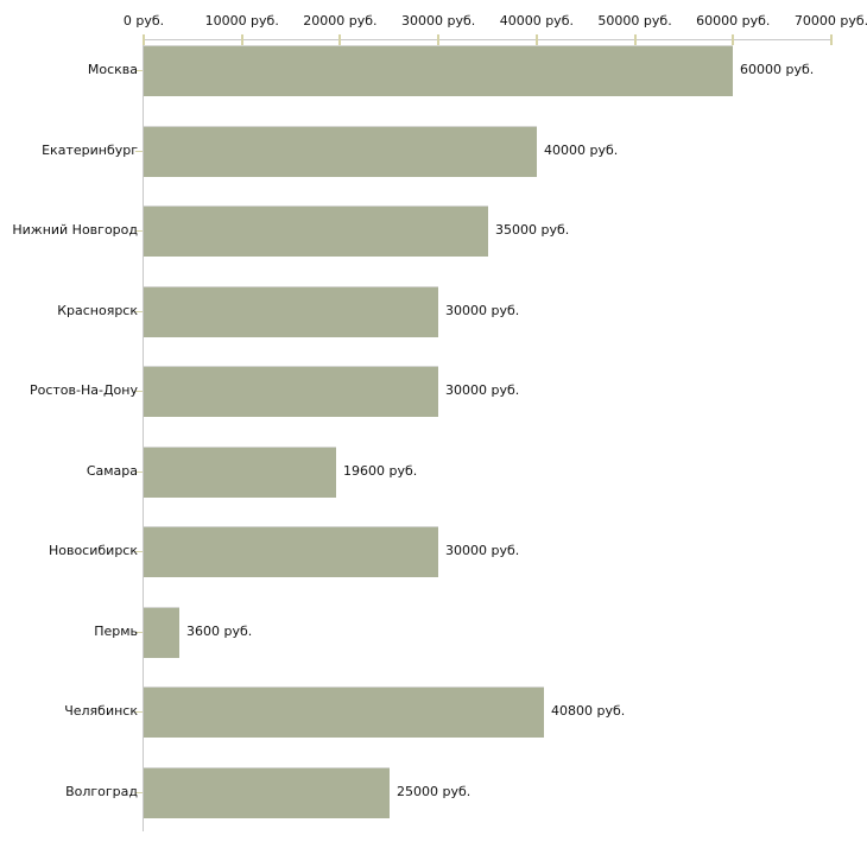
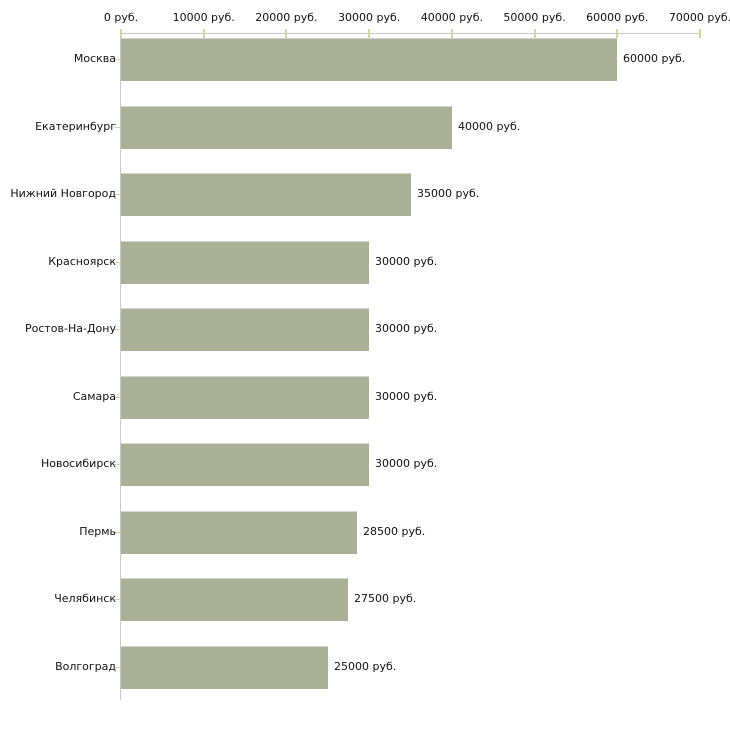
Самара: 19600 -> 30000
Пермь: 3600 -> 28500
Челябинск: 40800 -> 27500
